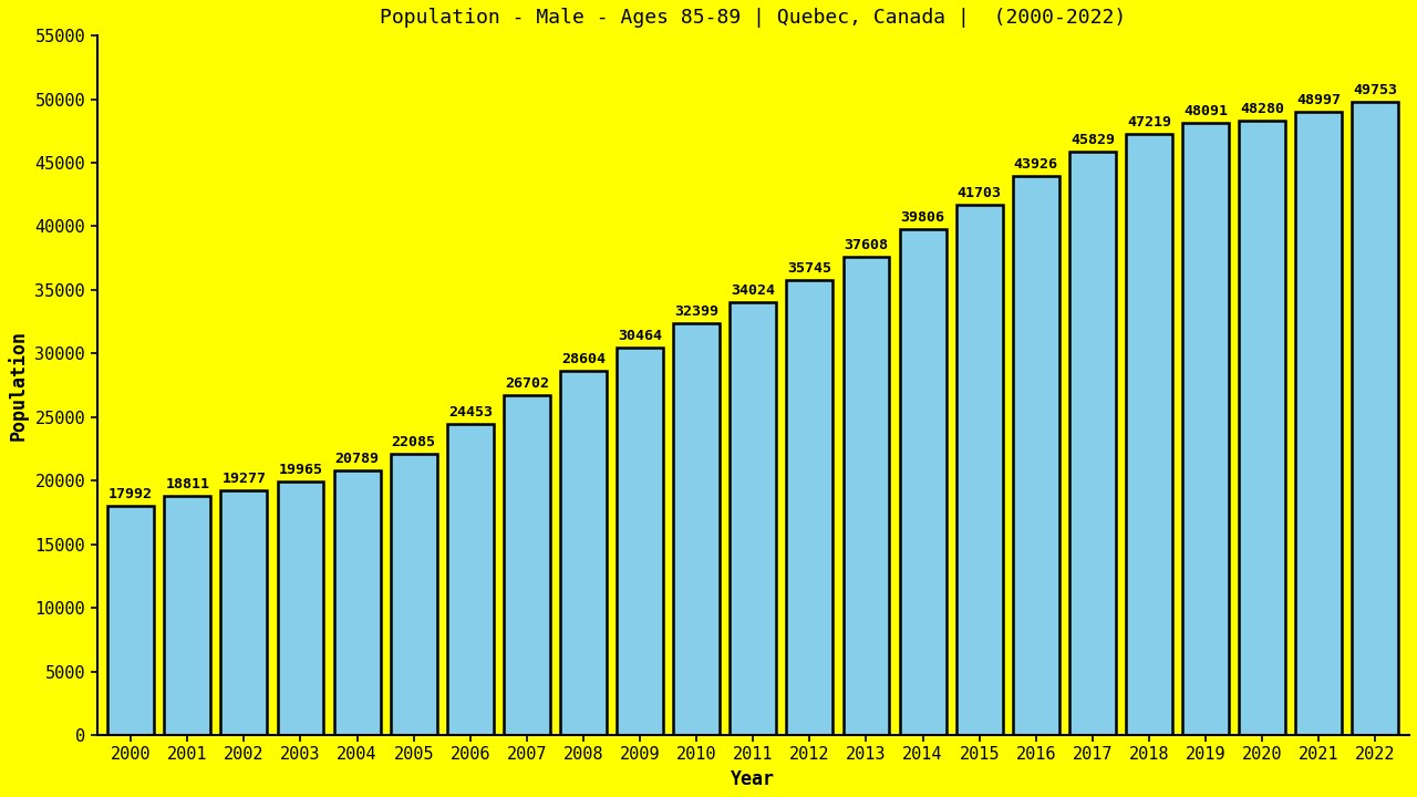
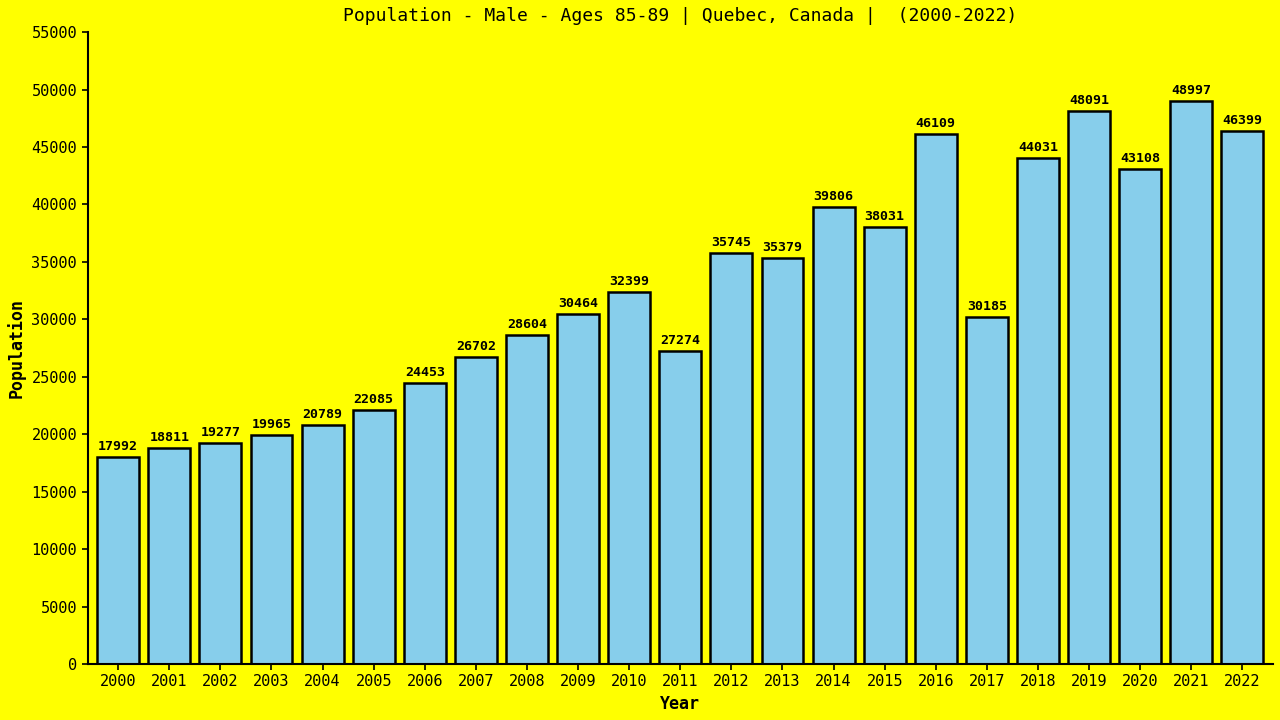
2011: 34024 -> 27274
2013: 37608 -> 35379
2015: 41703 -> 38031
2016: 43926 -> 46109
2017: 45829 -> 30185
2018: 47219 -> 44031
2020: 48280 -> 43108
2022: 49753 -> 46399
